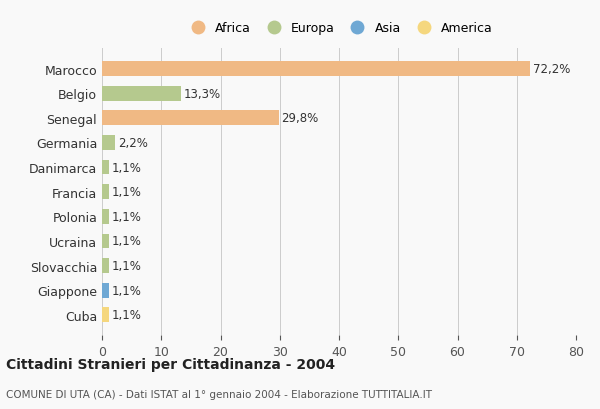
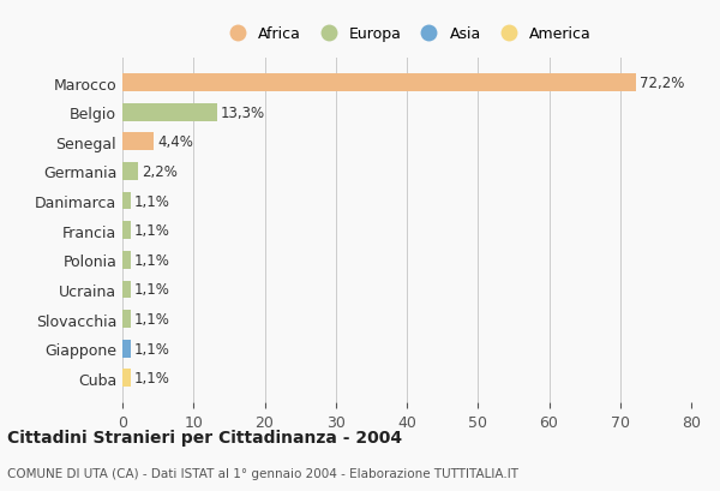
Senegal: 29,8% -> 4,4%
